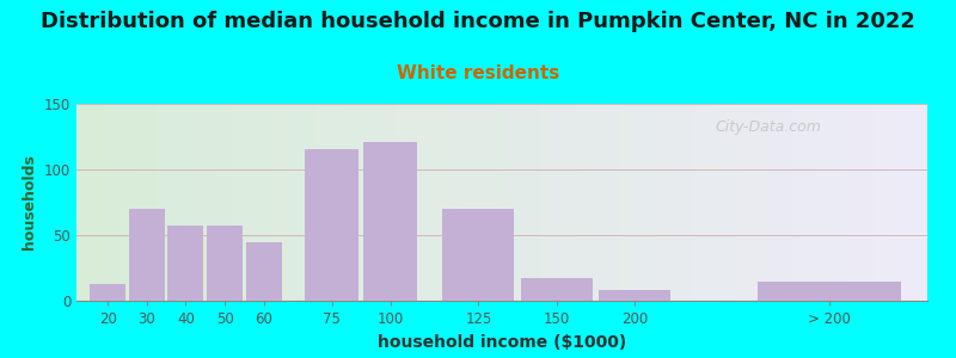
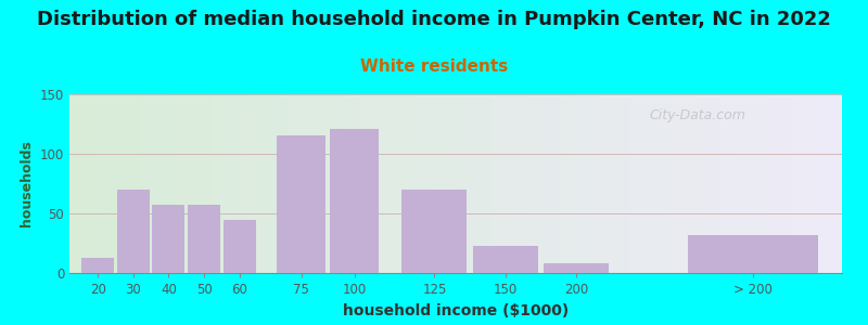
150: 17 -> 23
> 200: 15 -> 32
